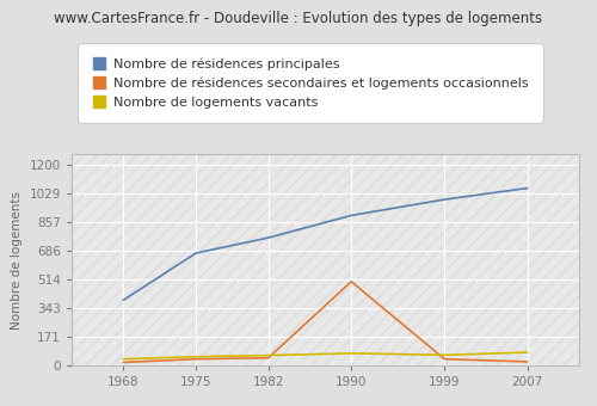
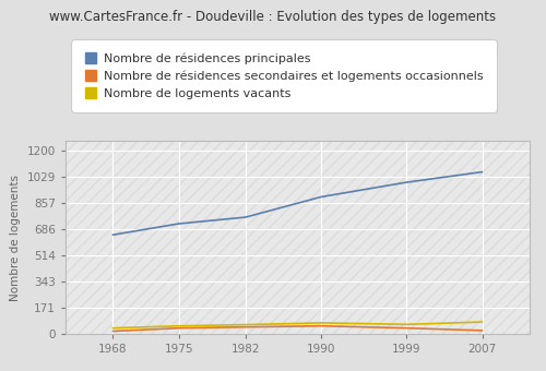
Nombre de résidences principales/1968: 390 -> 650
Nombre de résidences principales/1975: 670 -> 720
Nombre de résidences secondaires et logements occasionnels/1990: 500 -> 50
